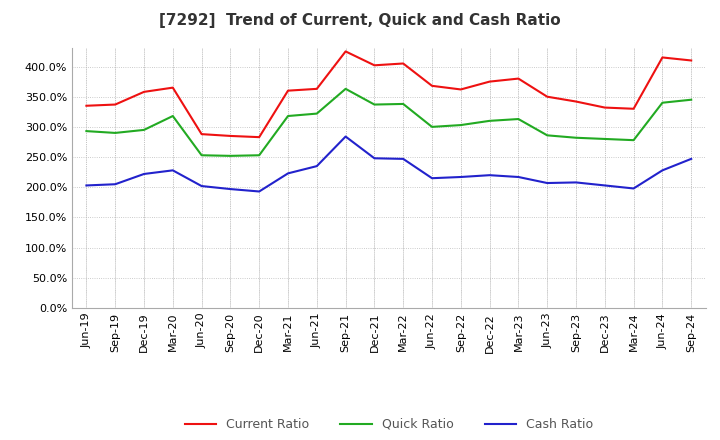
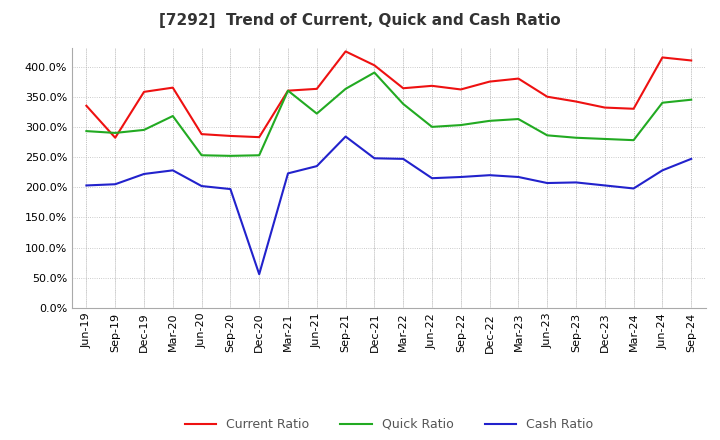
Current Ratio/Sep-19: 337% -> 282%
Cash Ratio/Dec-20: 193% -> 56%
Quick Ratio/Mar-21: 318% -> 360%
Quick Ratio/Dec-21: 337% -> 390%
Current Ratio/Mar-22: 405% -> 364%
